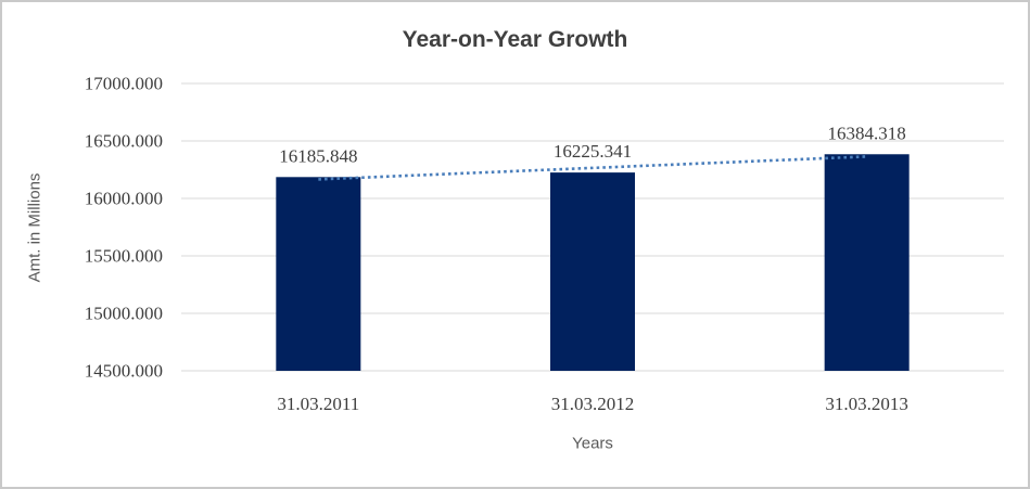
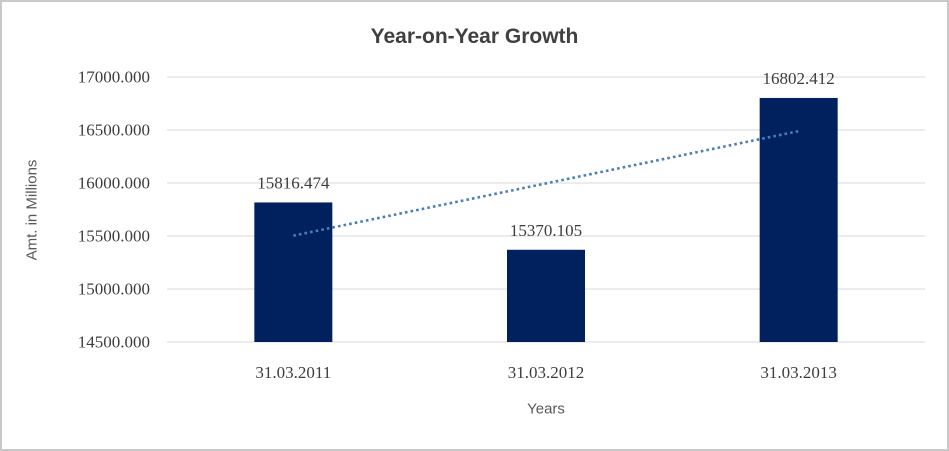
31.03.2011: 16185.848 -> 15816.474
31.03.2012: 16225.341 -> 15370.105
31.03.2013: 16384.318 -> 16802.412
